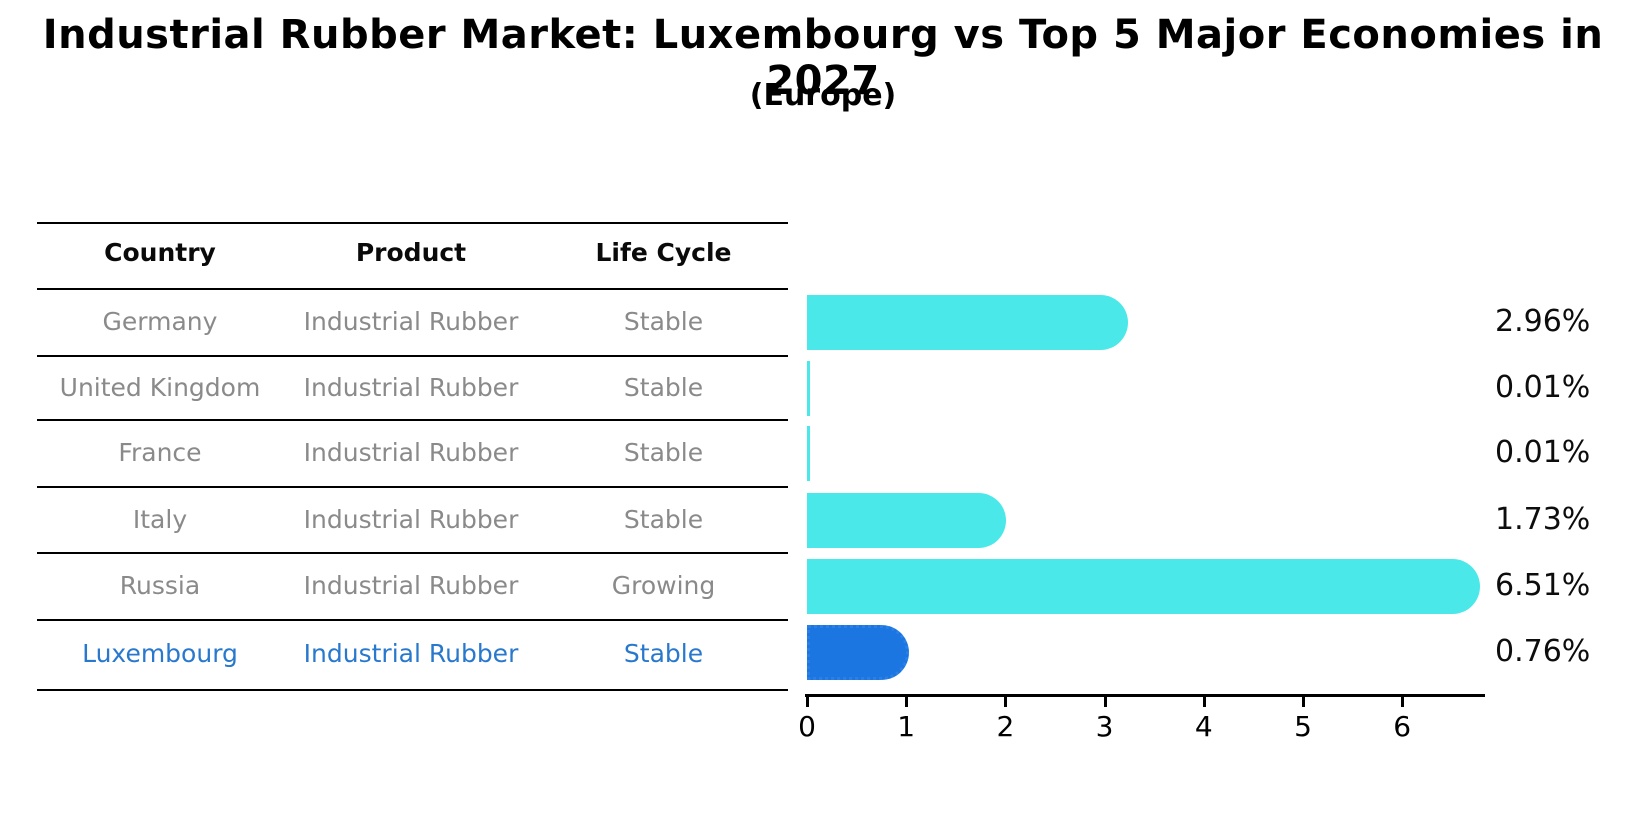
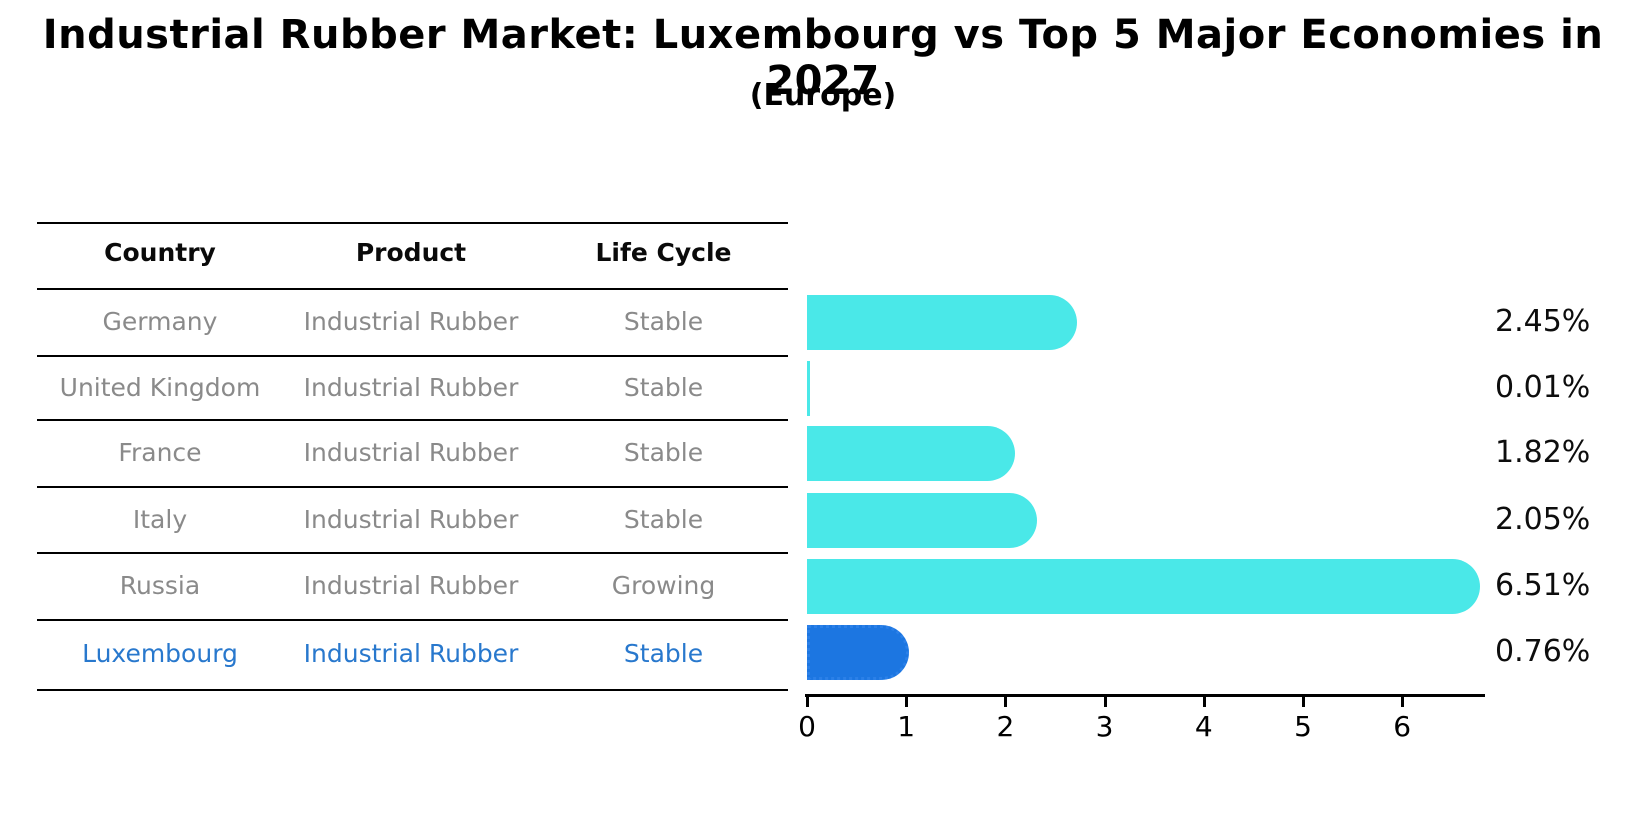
Germany: 2.96% -> 2.45%
France: 0.01% -> 1.82%
Italy: 1.73% -> 2.05%
